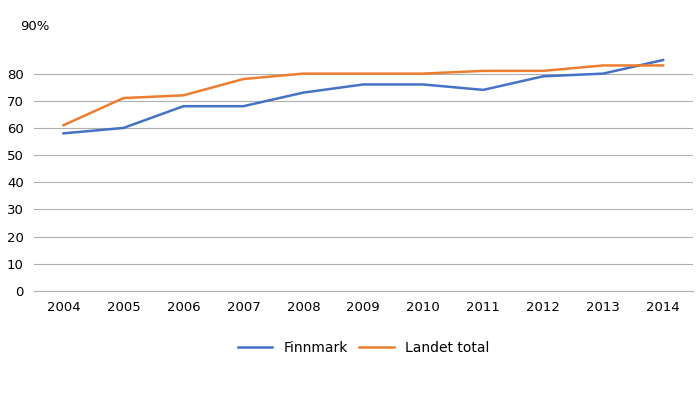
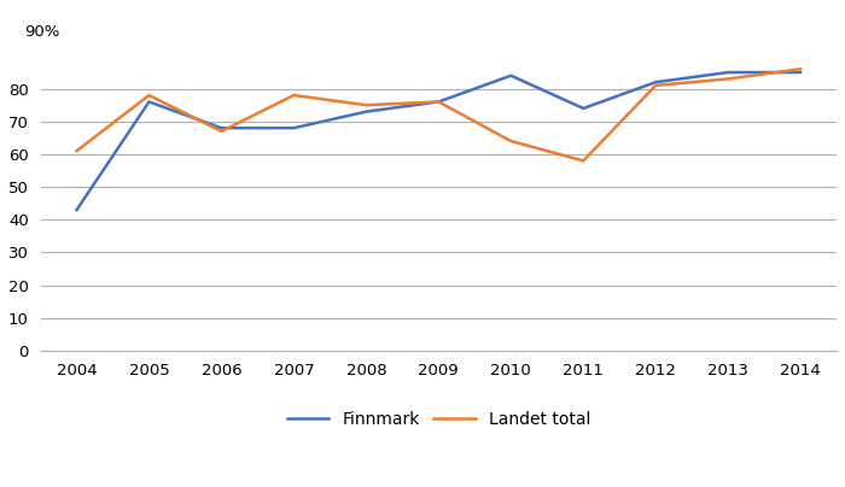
Finnmark/2004: 58 -> 43
Finnmark/2005: 60 -> 76
Landet total/2005: 71 -> 78
Landet total/2006: 72 -> 67
Landet total/2008: 80 -> 75
Landet total/2009: 80 -> 76
Finnmark/2010: 76 -> 84
Landet total/2010: 80 -> 64
Landet total/2011: 81 -> 58
Finnmark/2012: 79 -> 82
Finnmark/2013: 80 -> 85
Landet total/2014: 83 -> 86
